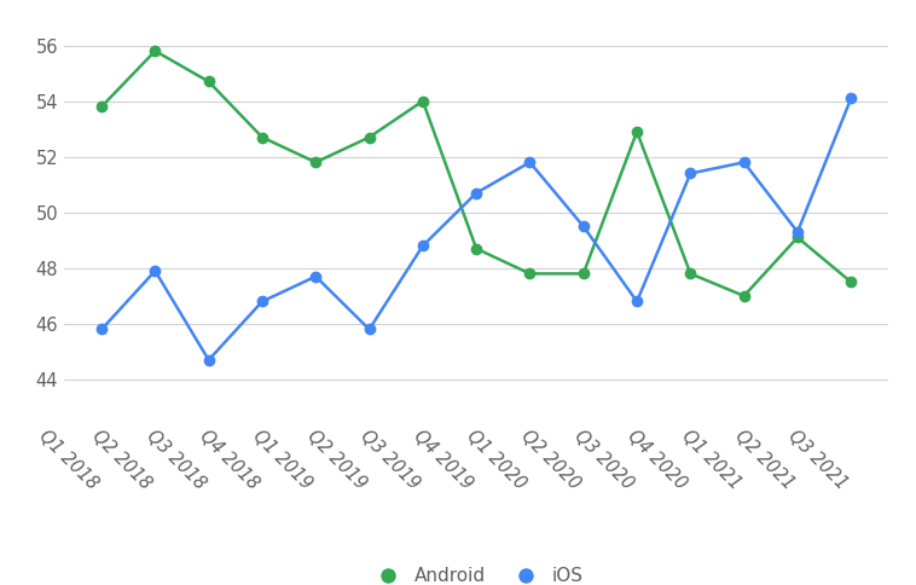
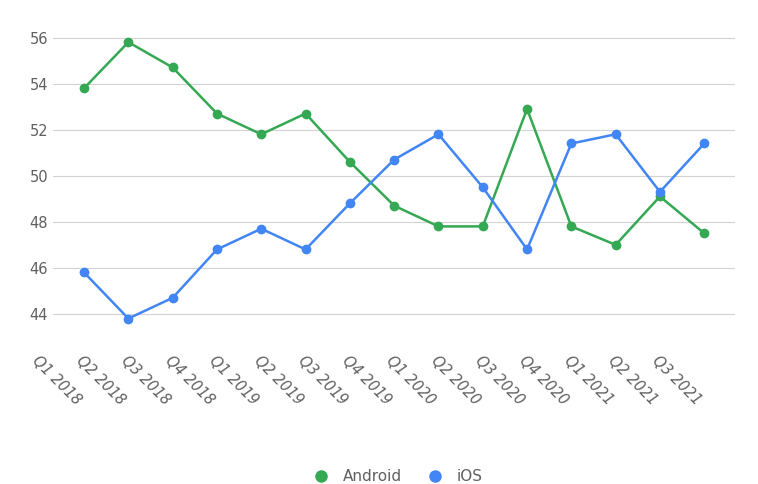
iOS/Q2 2018: 47.9 -> 43.8
iOS/Q2 2019: 45.8 -> 46.8
Android/Q3 2019: 54.0 -> 50.6
iOS/Q3 2021: 54.1 -> 51.4
